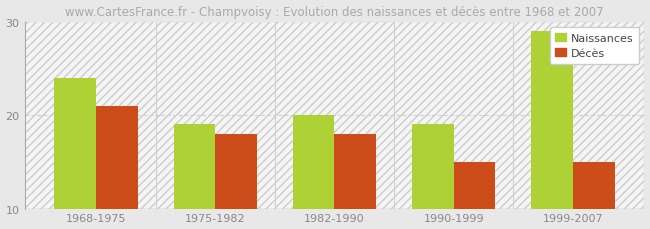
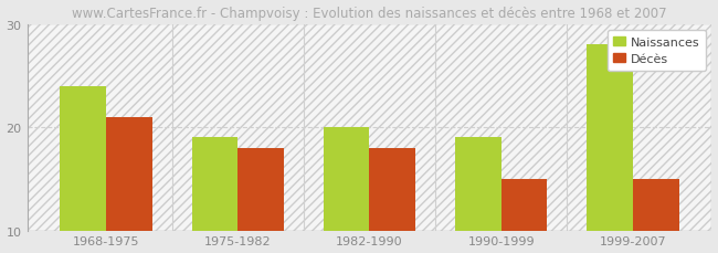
Naissances/1999-2007: 29 -> 28
